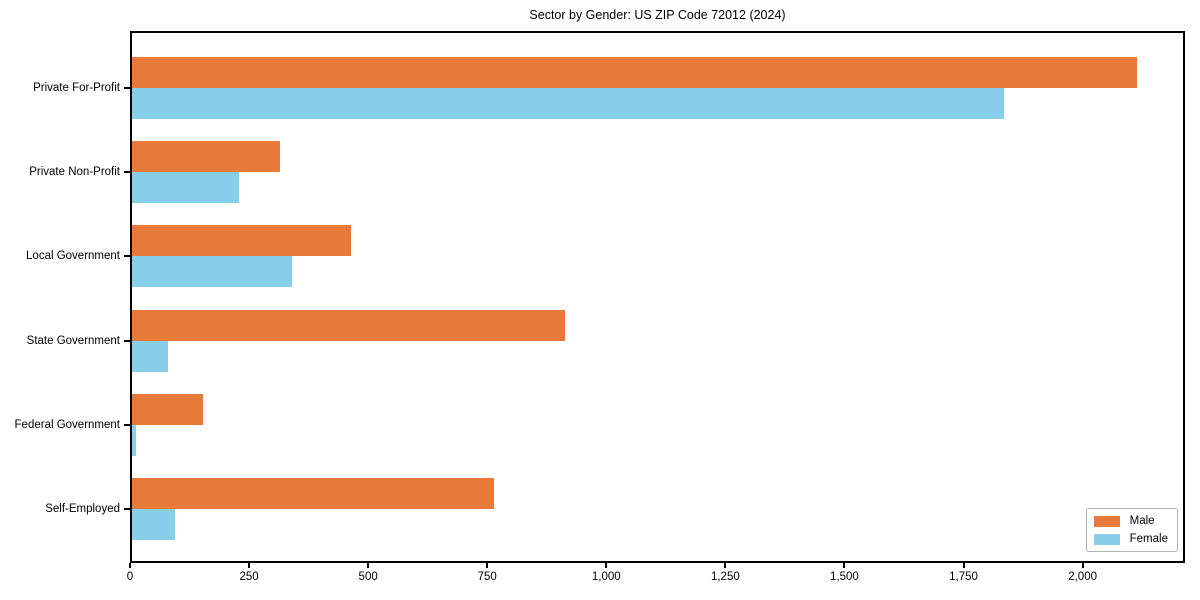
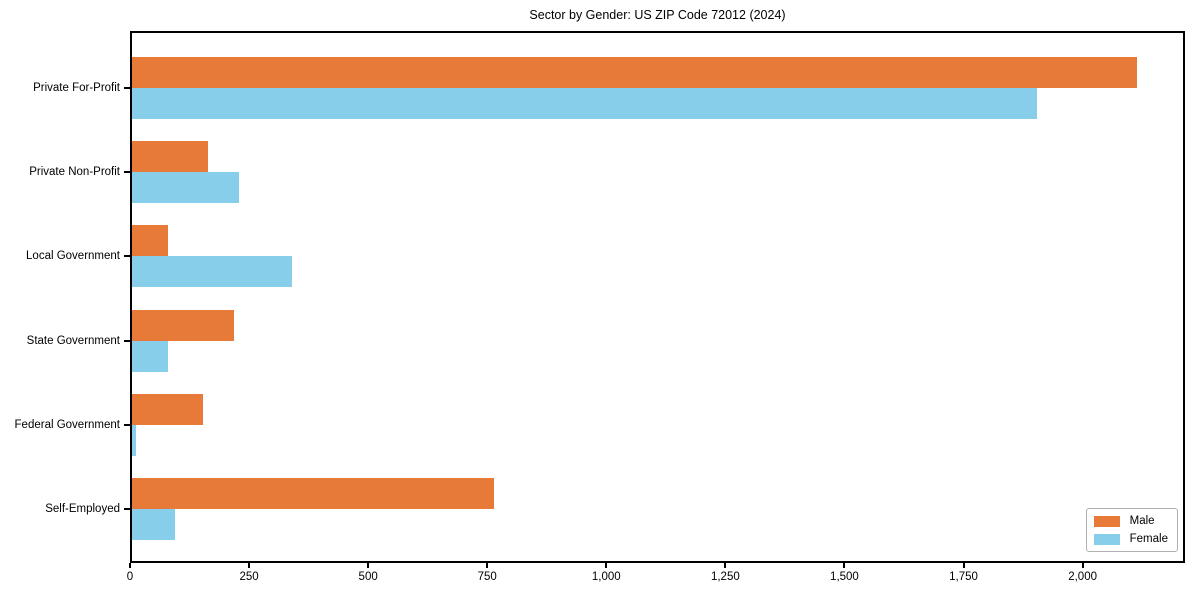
Female/Private For-Profit: 1830 -> 1900
Male/Private Non-Profit: 310 -> 160
Male/Local Government: 460 -> 80
Male/State Government: 910 -> 220
